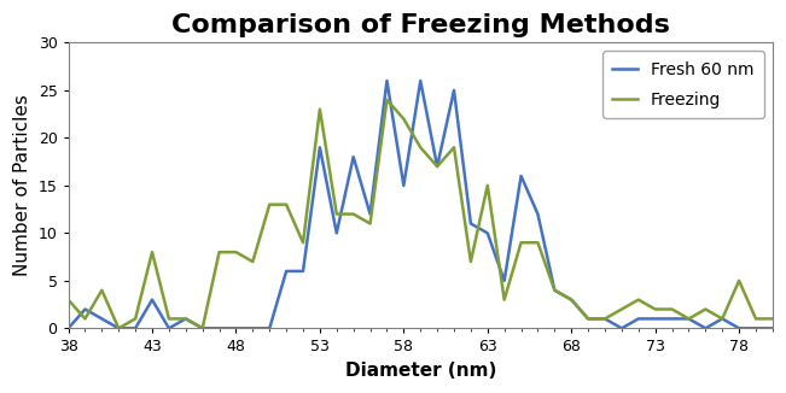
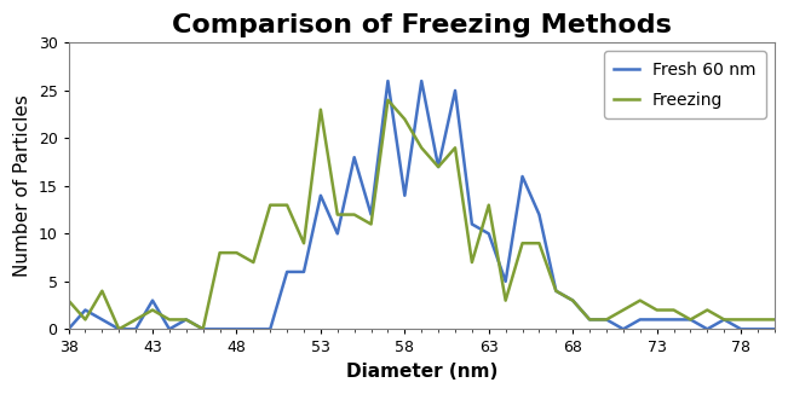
Freezing/43: 8 -> 2
Fresh 60 nm/53: 19 -> 14
Fresh 60 nm/58: 15 -> 14
Freezing/63: 15 -> 13
Freezing/78: 5 -> 1
